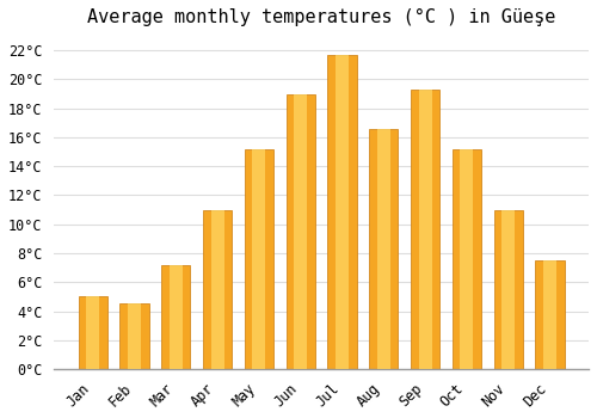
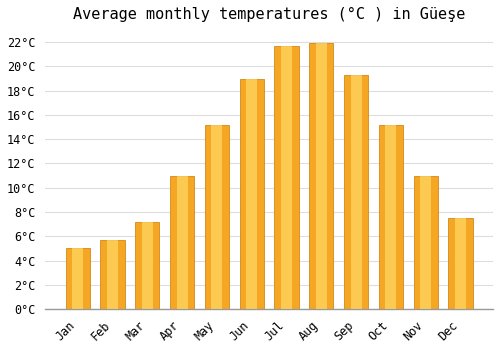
Feb: 4.5°C -> 5.7°C
Aug: 16.6°C -> 21.9°C
